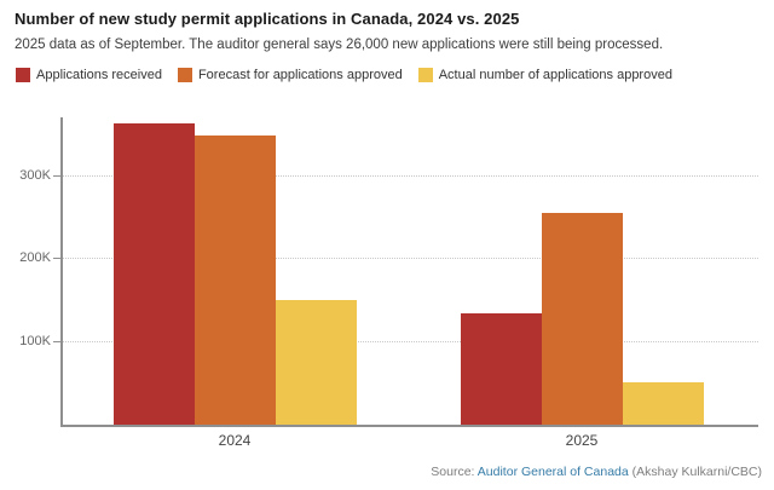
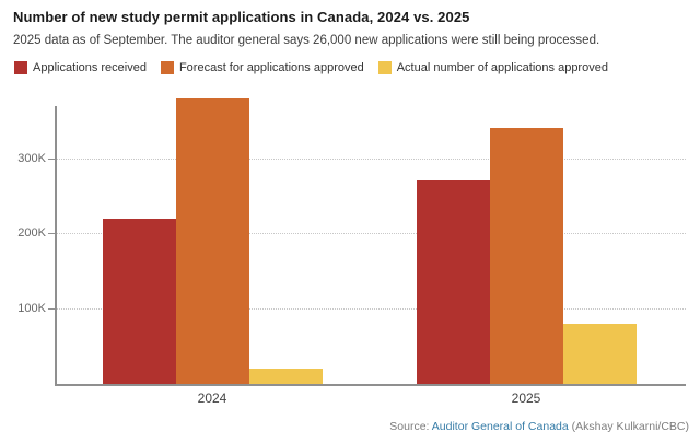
Applications received/2024: 360K -> 220K
Forecast for applications approved/2024: 350K -> 380K
Actual number of applications approved/2024: 150K -> 20K
Applications received/2025: 130K -> 270K
Forecast for applications approved/2025: 260K -> 340K
Actual number of applications approved/2025: 50K -> 80K
